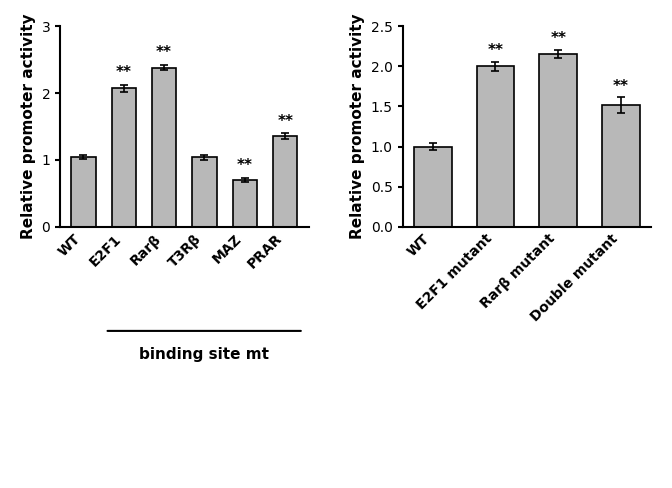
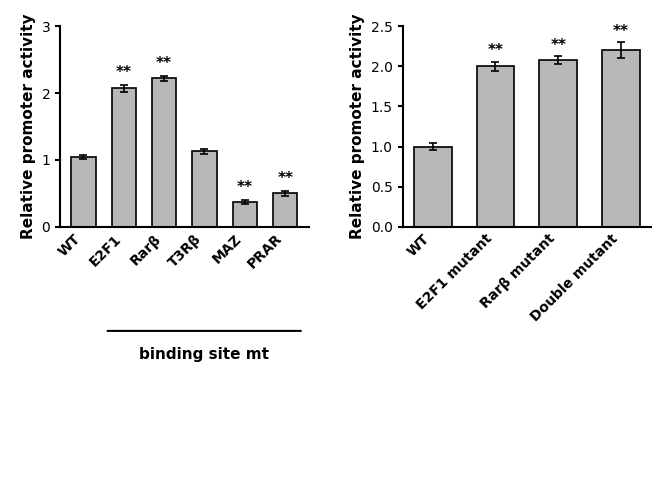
Rarβ: 2.38 -> 2.22
T3Rβ: 1.04 -> 1.13
MAZ: 0.70 -> 0.37
PRAR: 1.36 -> 0.50
Rarβ mutant: 2.16 -> 2.08
Double mutant: 1.52 -> 2.20
